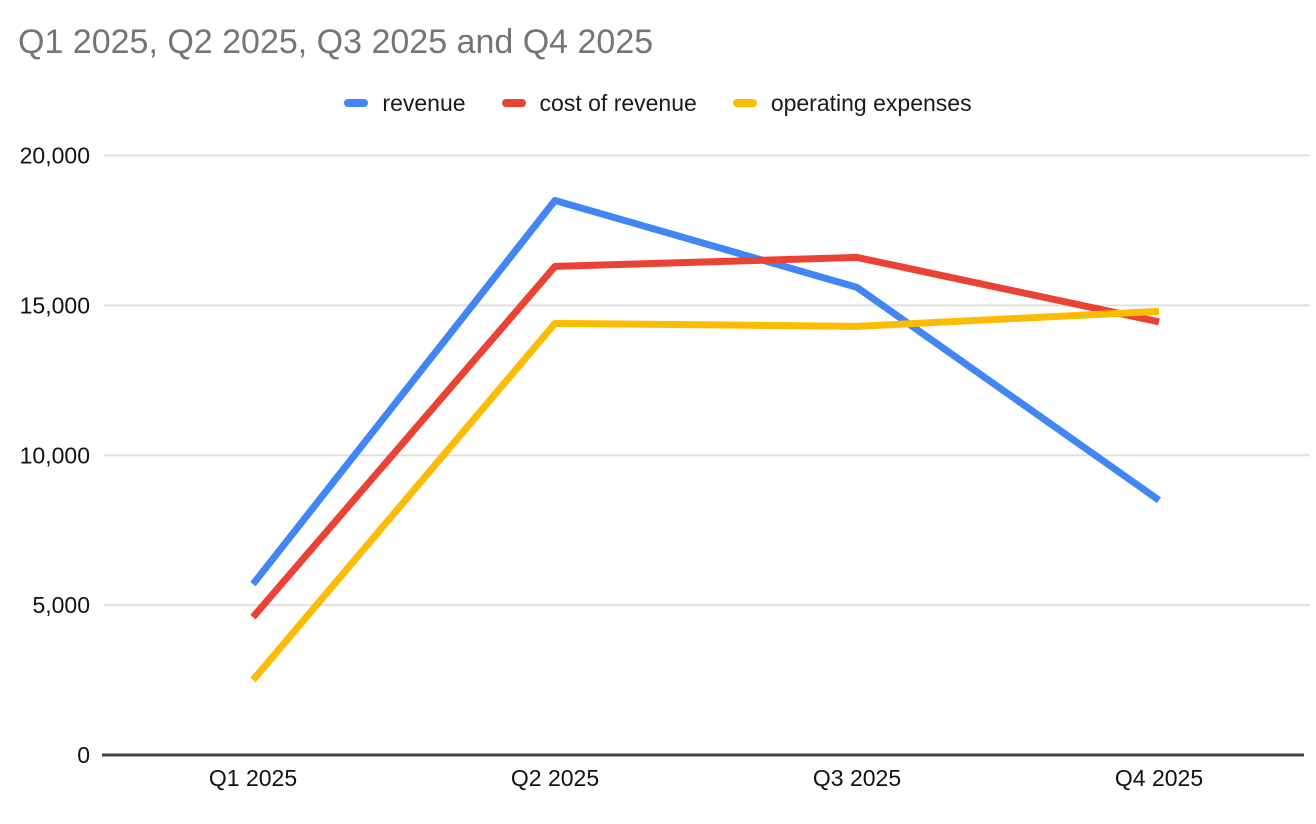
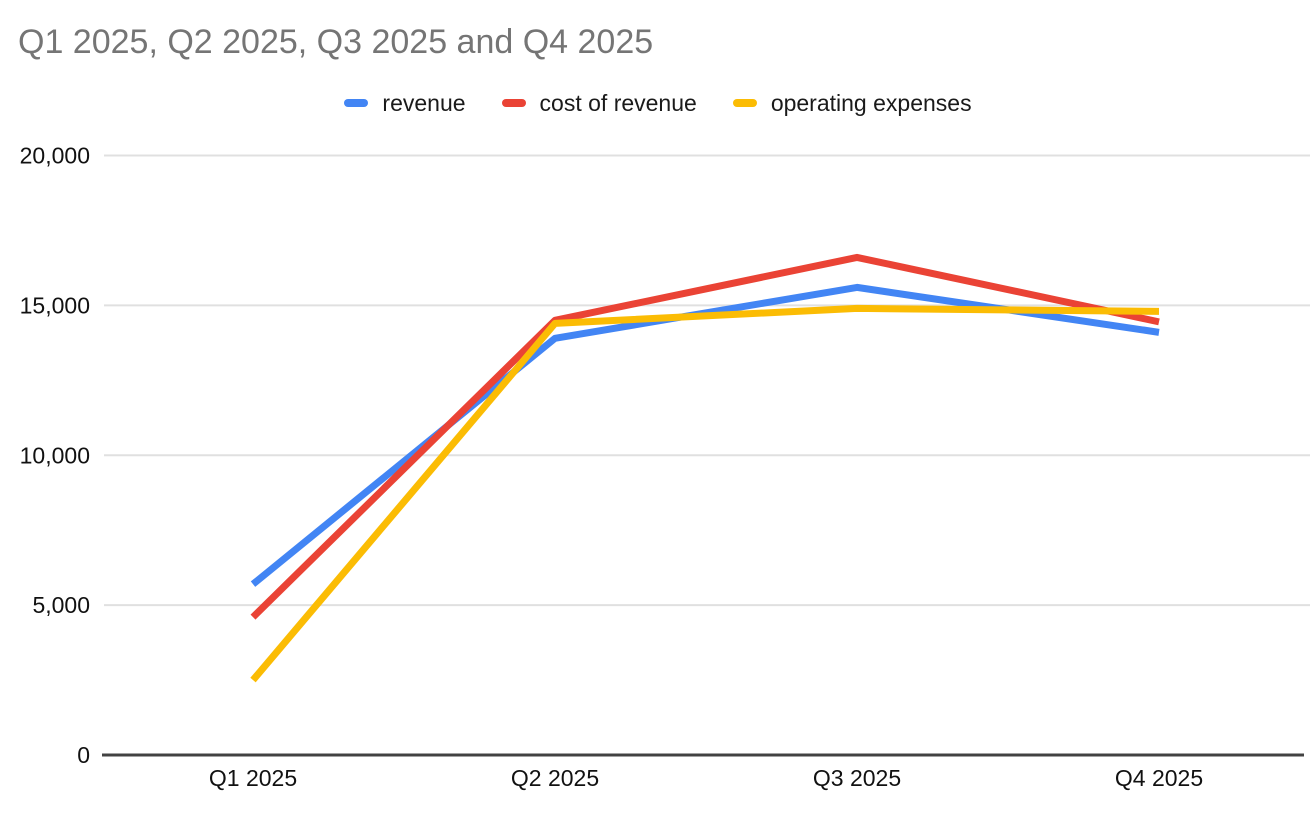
revenue/Q2 2025: 18500 -> 13900
cost of revenue/Q2 2025: 16300 -> 14500
operating expenses/Q3 2025: 14300 -> 14900
revenue/Q4 2025: 8500 -> 14100
